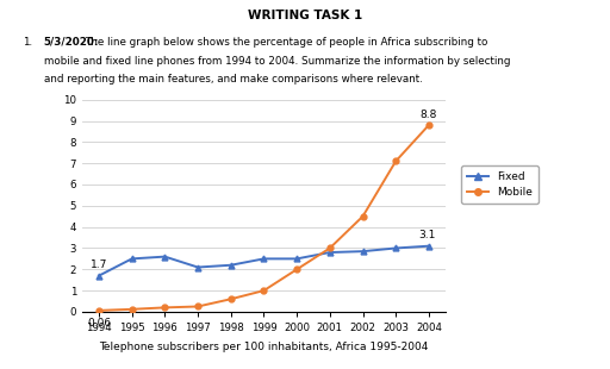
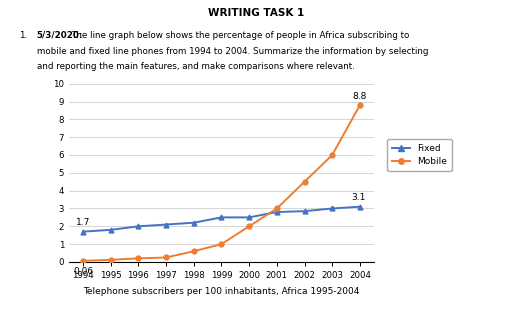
Fixed/1995: 2.5 -> 1.8
Fixed/1996: 2.6 -> 2.0
Mobile/2003: 7.1 -> 6.0
